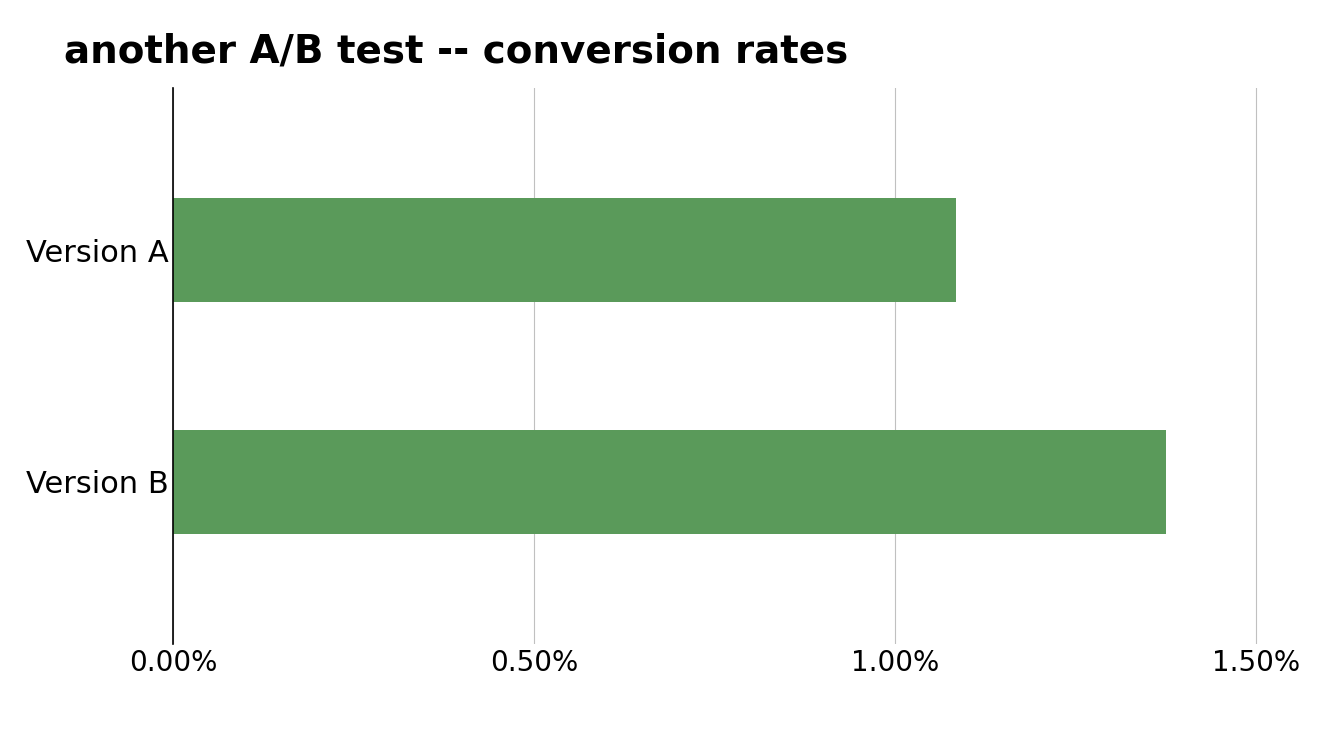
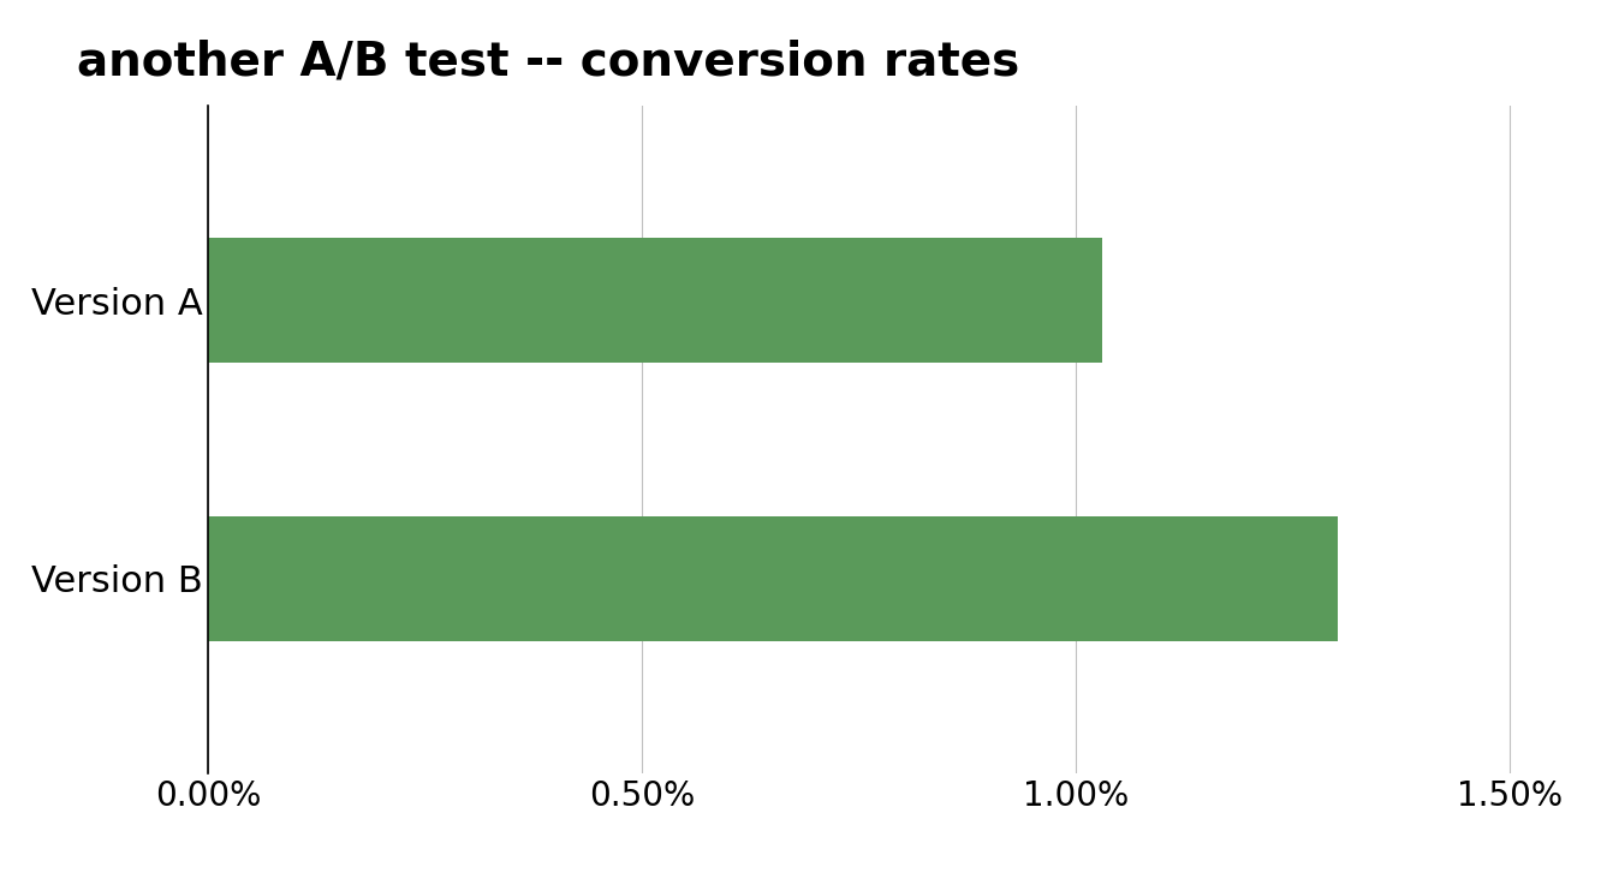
Version A: 1.085% -> 1.030%
Version B: 1.375% -> 1.302%
